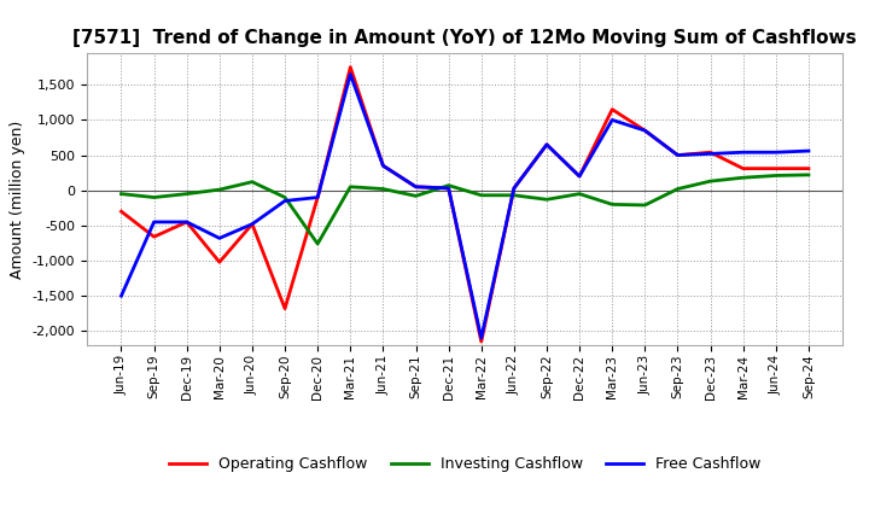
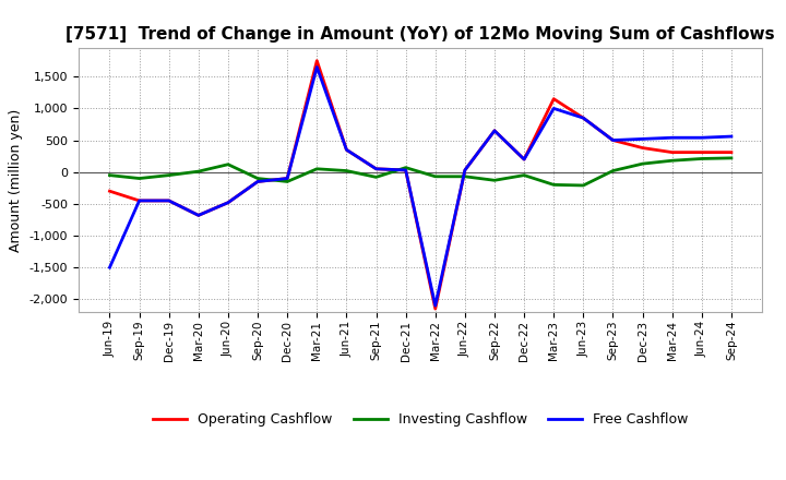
Operating Cashflow/Sep-19: -660 -> -450
Operating Cashflow/Mar-20: -1,020 -> -680
Operating Cashflow/Sep-20: -1,680 -> -150
Investing Cashflow/Dec-20: -760 -> -150
Operating Cashflow/Dec-23: 540 -> 380
